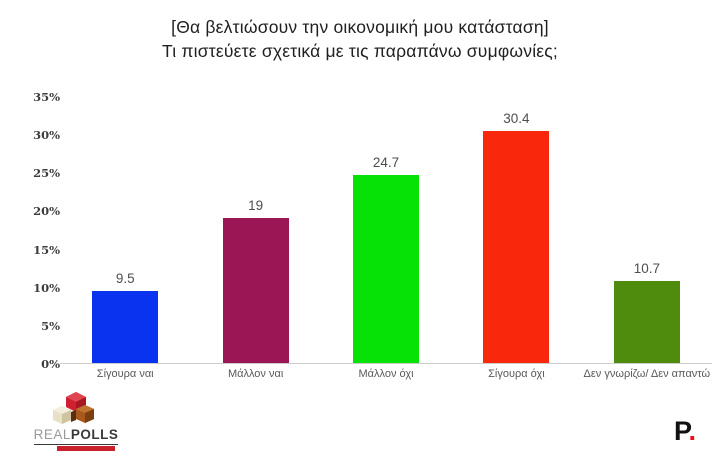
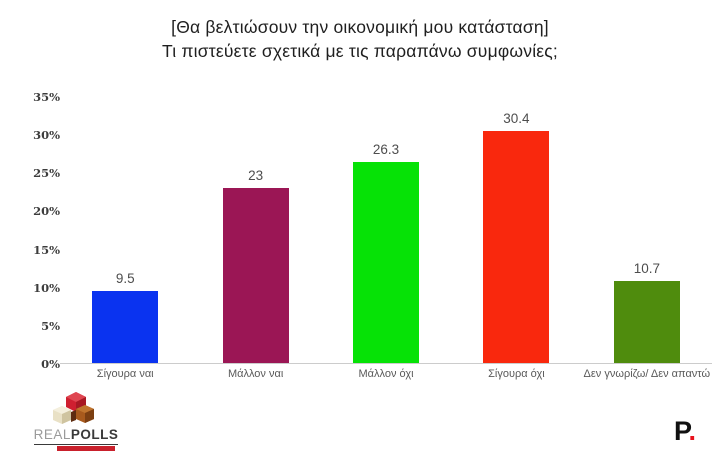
Μάλλον ναι: 19 -> 23
Μάλλον όχι: 24.7 -> 26.3
